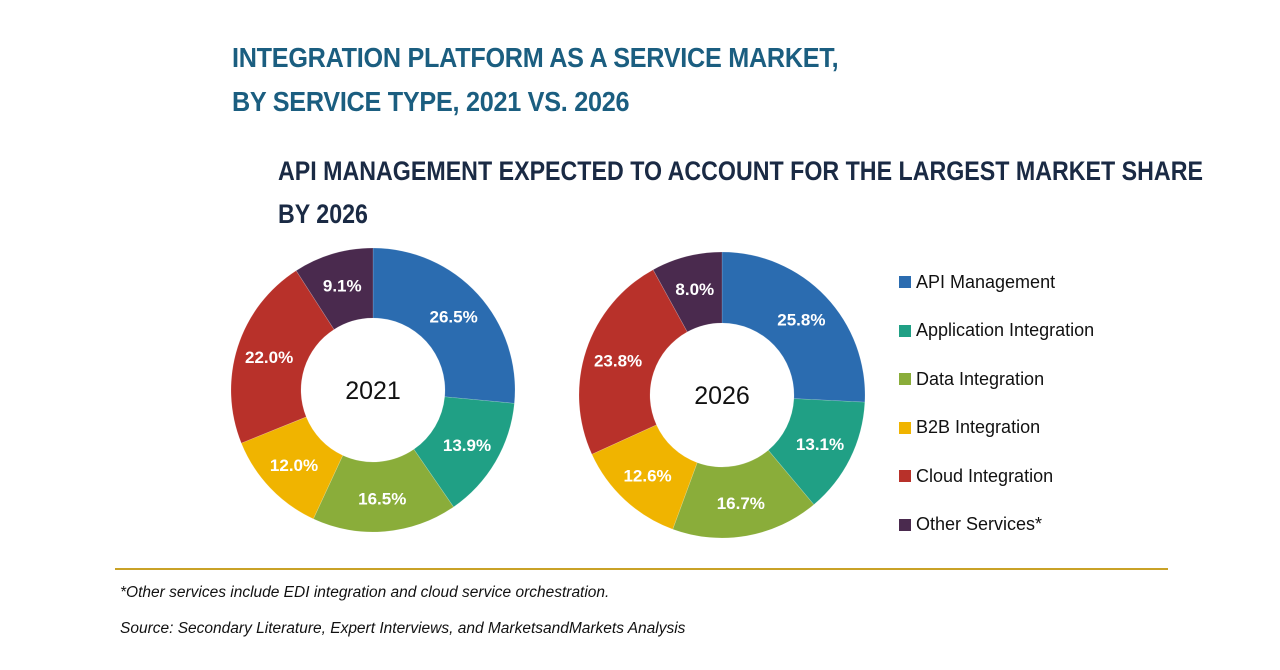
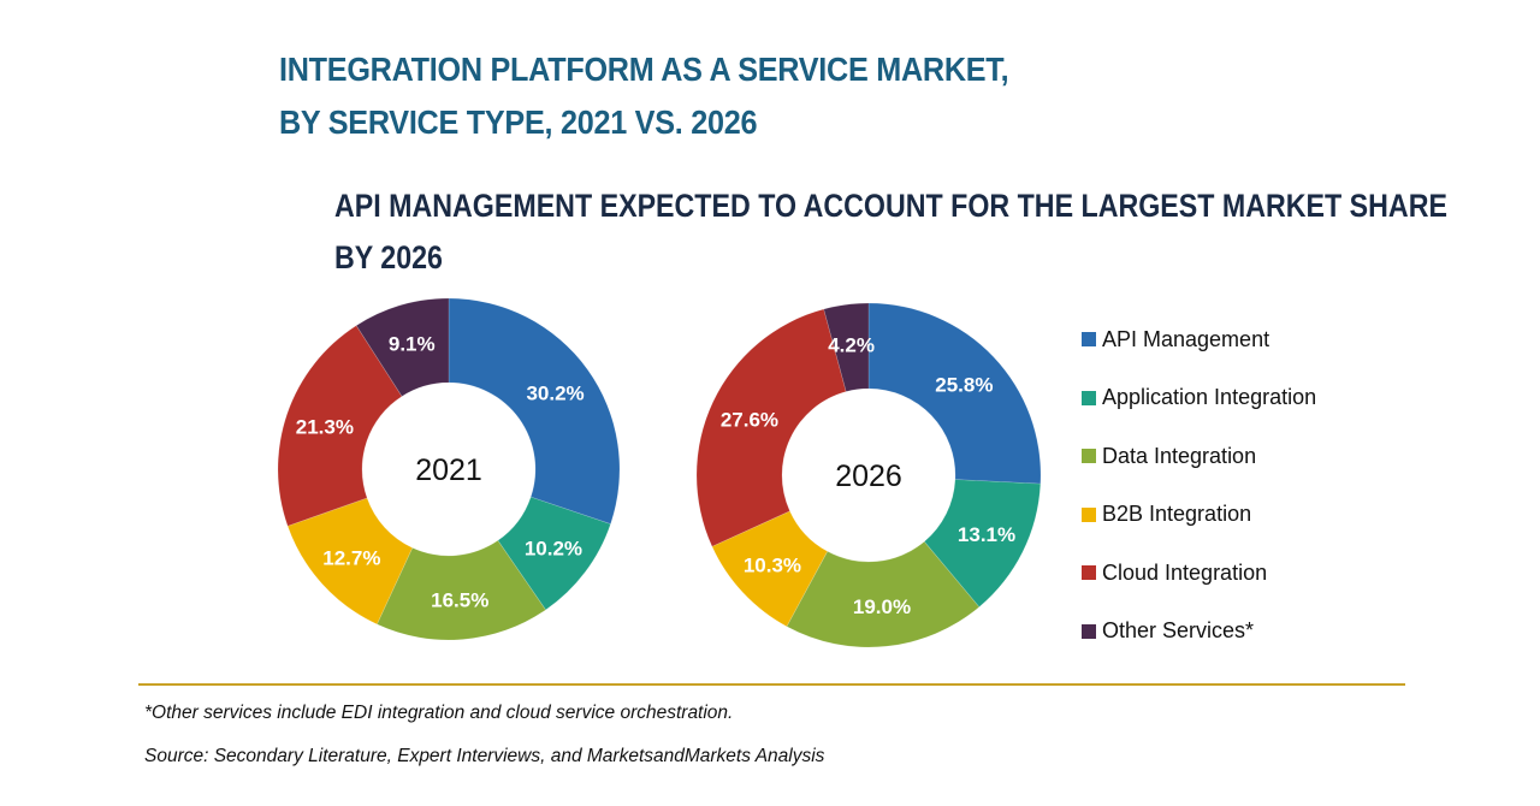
2021/API Management: 26.5% -> 30.2%
2021/Application Integration: 13.9% -> 10.2%
2021/B2B Integration: 12.0% -> 12.7%
2021/Cloud Integration: 22.0% -> 21.3%
2026/Data Integration: 16.7% -> 19.0%
2026/B2B Integration: 12.6% -> 10.3%
2026/Cloud Integration: 23.8% -> 27.6%
2026/Other Services*: 8.0% -> 4.2%
